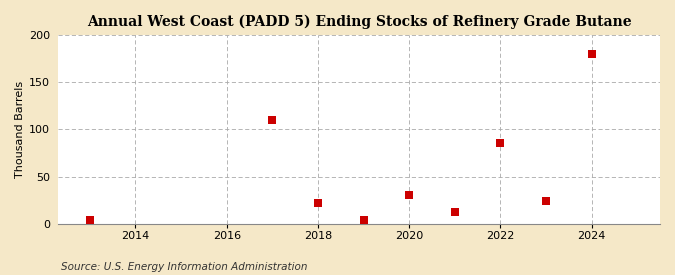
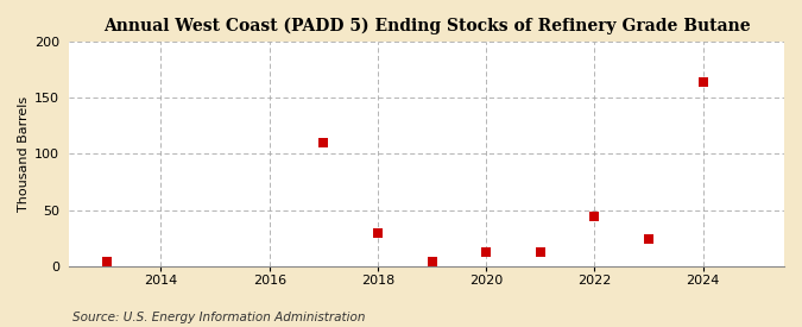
2018: 22 -> 29
2020: 30 -> 13
2022: 86 -> 44
2024: 180 -> 164
